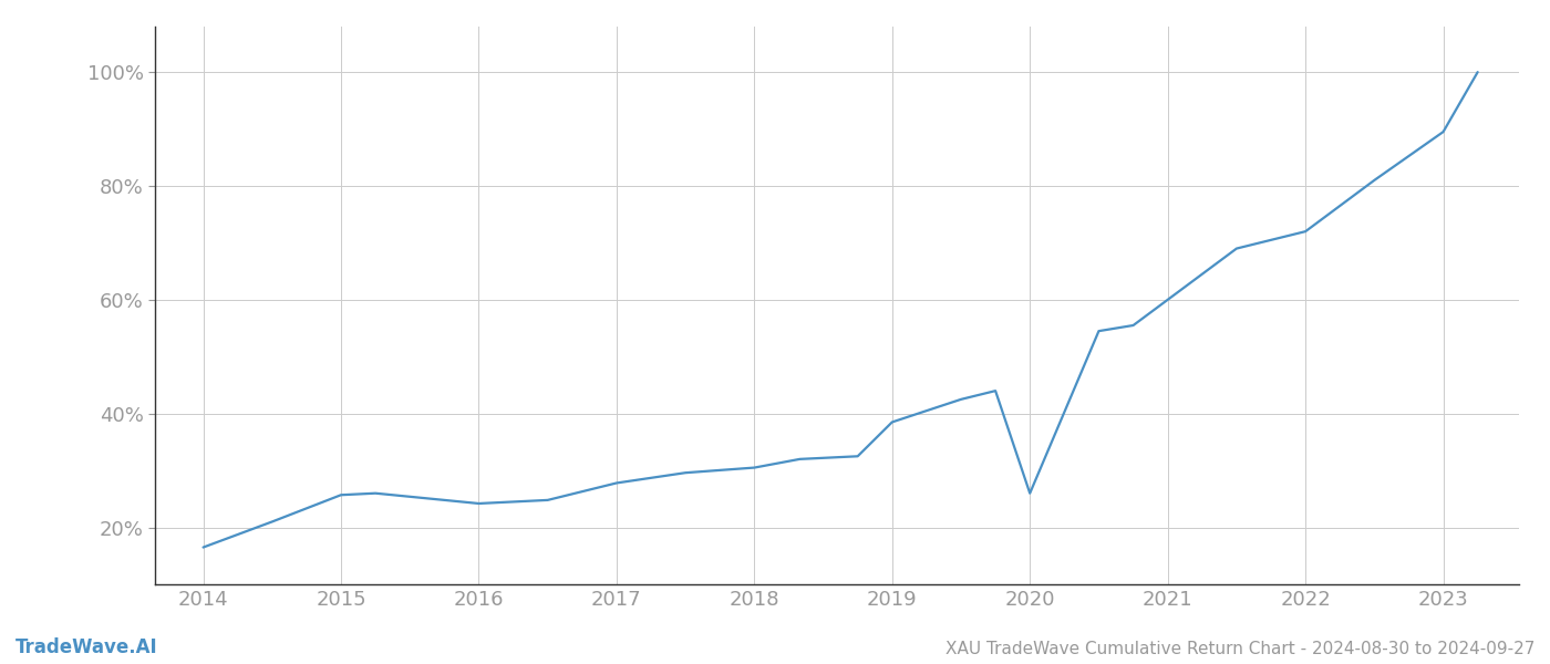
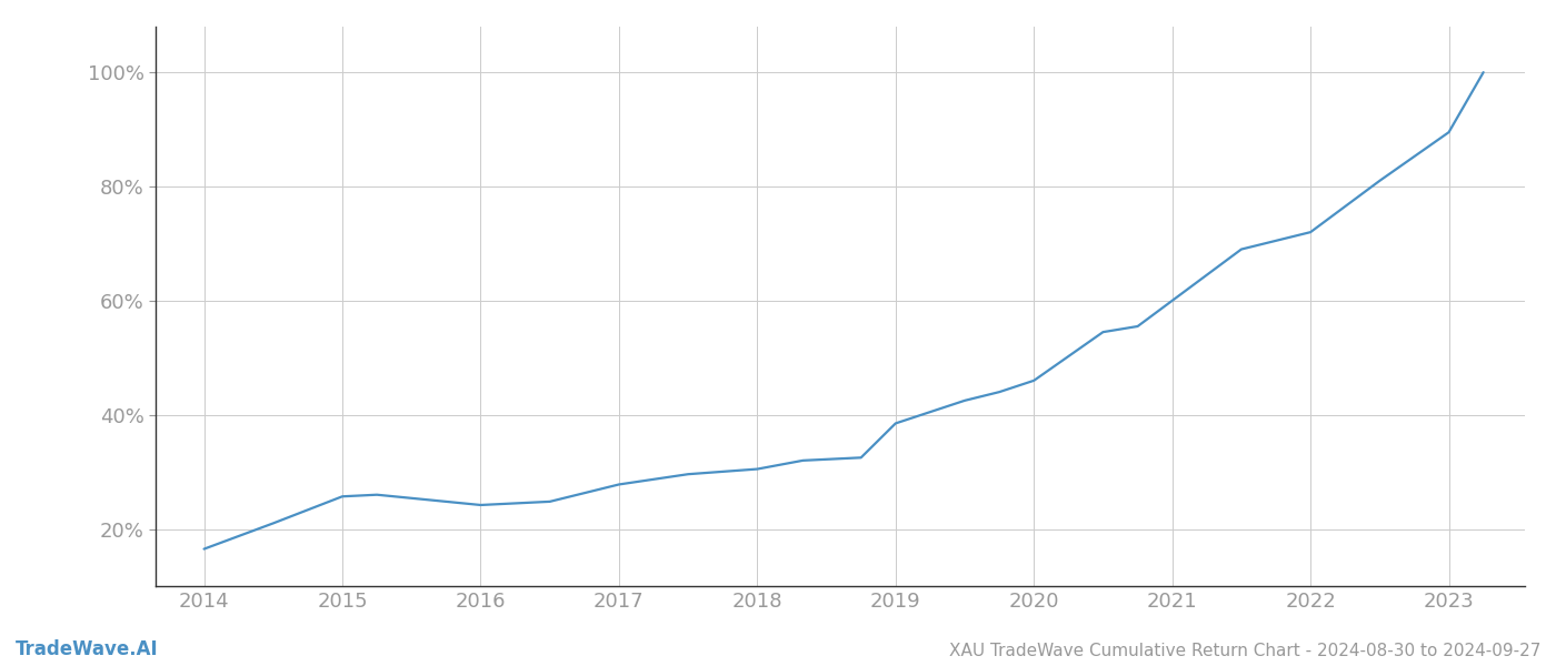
2020: 26.0% -> 46.0%
